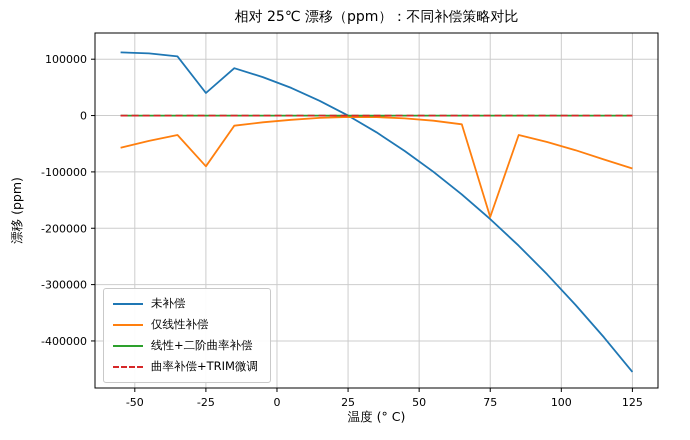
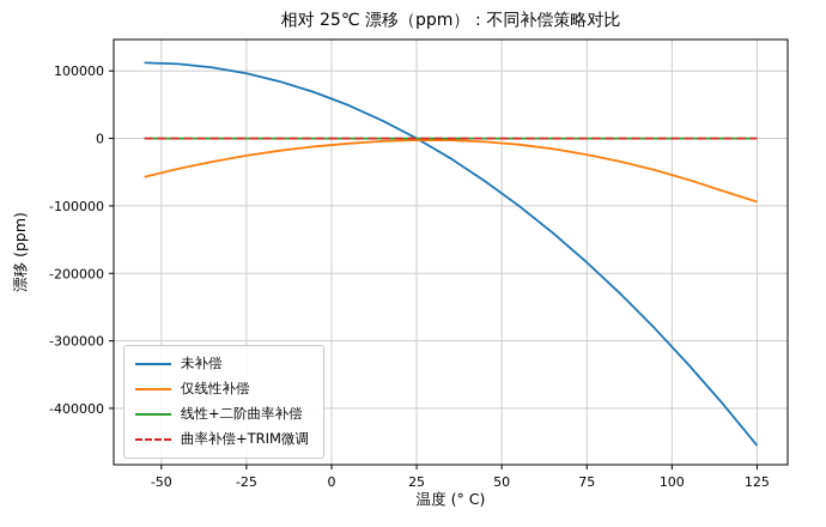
未补偿/-25: 40000 -> 100000
仅线性补偿/-25: -90000 -> -30000
仅线性补偿/75: -180000 -> -20000
